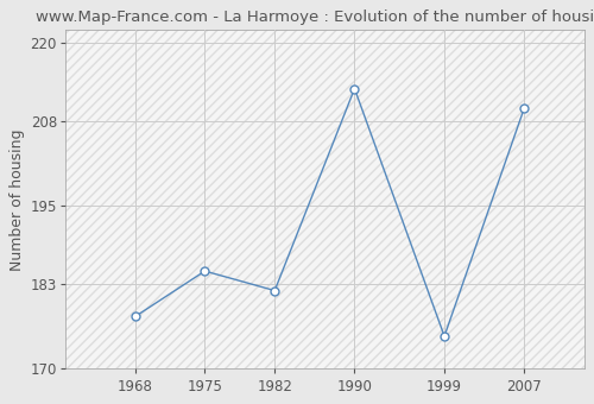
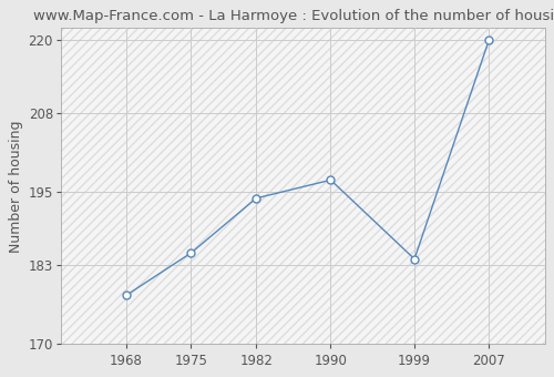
1982: 182 -> 194
1990: 213 -> 197
1999: 175 -> 184
2007: 210 -> 220
